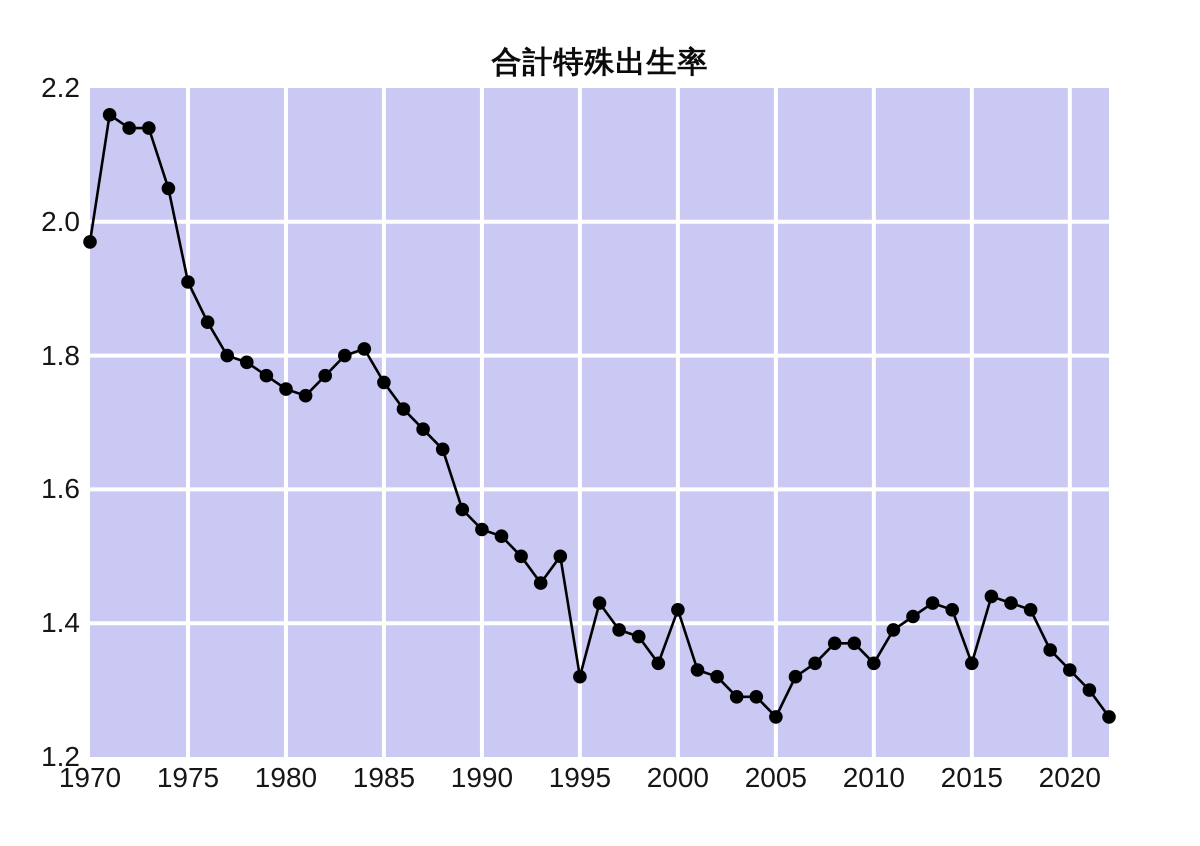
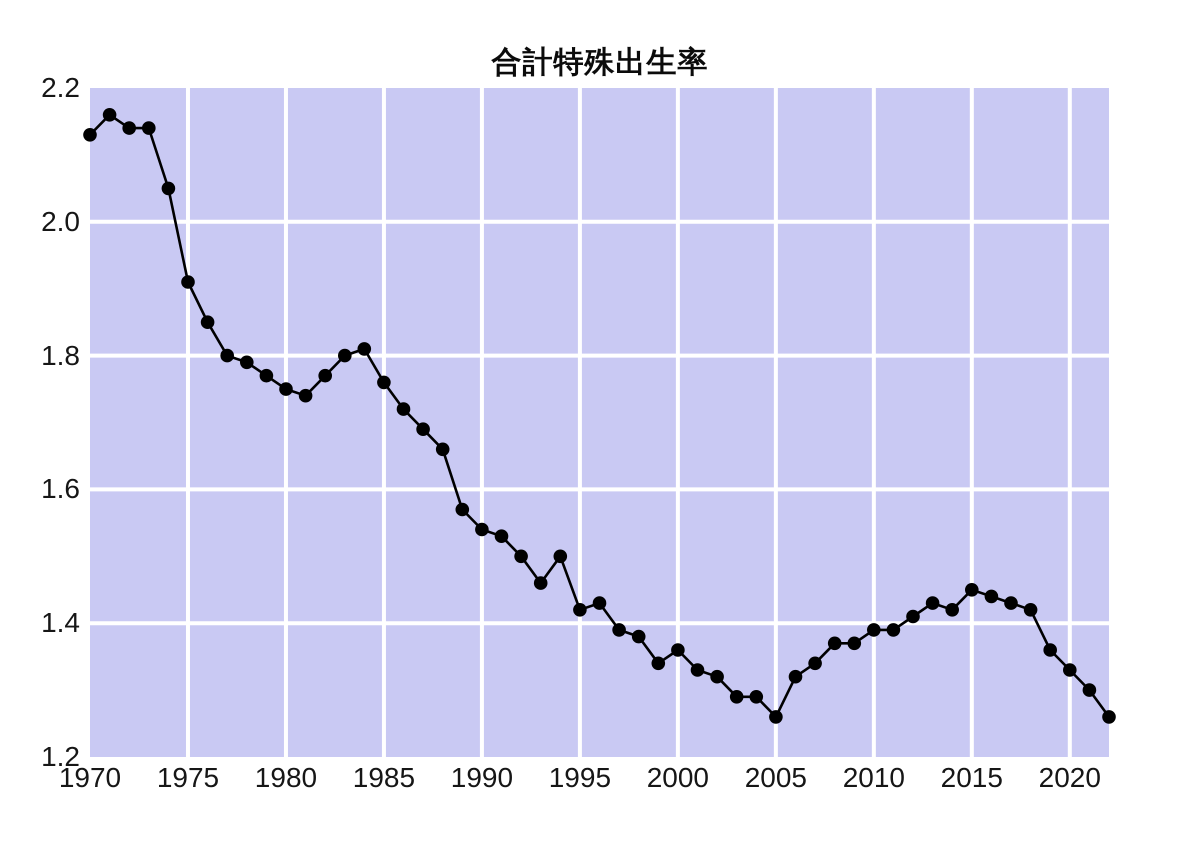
1970: 1.97 -> 2.13
1995: 1.32 -> 1.42
2000: 1.42 -> 1.36
2010: 1.34 -> 1.39
2015: 1.34 -> 1.45
